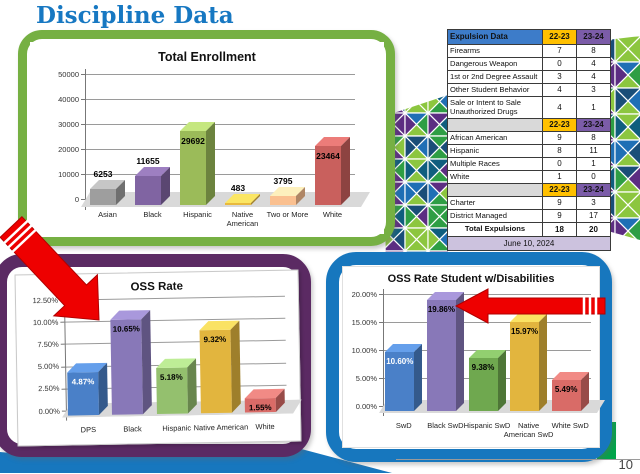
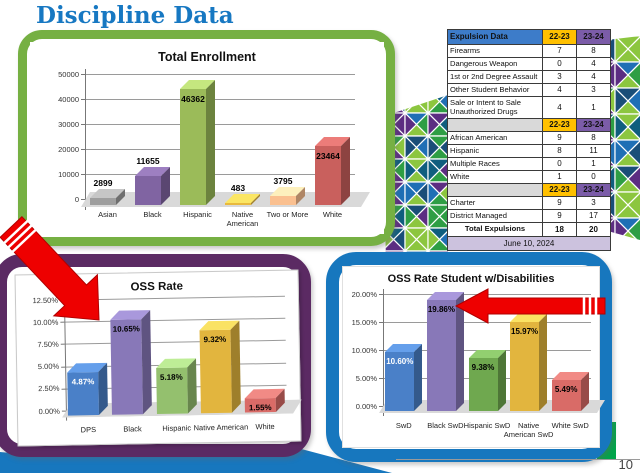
Total Enrollment/Asian: 6253 -> 2899
Total Enrollment/Hispanic: 29692 -> 46362
